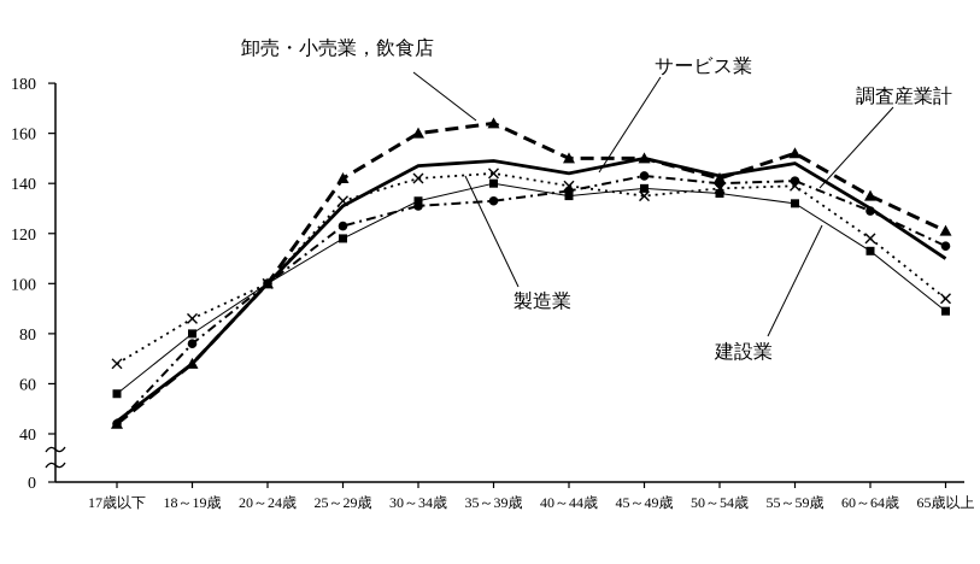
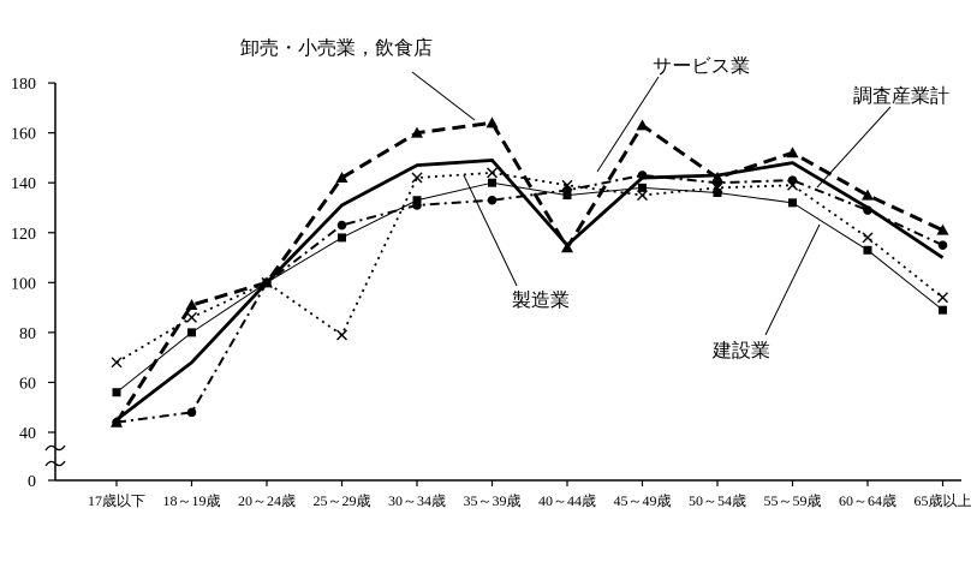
調査産業計/18～19歳: 76 -> 48
卸売・小売業，飲食店/18～19歳: 68 -> 91
製造業/25～29歳: 133 -> 79
卸売・小売業，飲食店/40～44歳: 150 -> 114
サービス業/40～44歳: 144 -> 115
卸売・小売業，飲食店/45～49歳: 150 -> 163
サービス業/45～49歳: 150 -> 142
